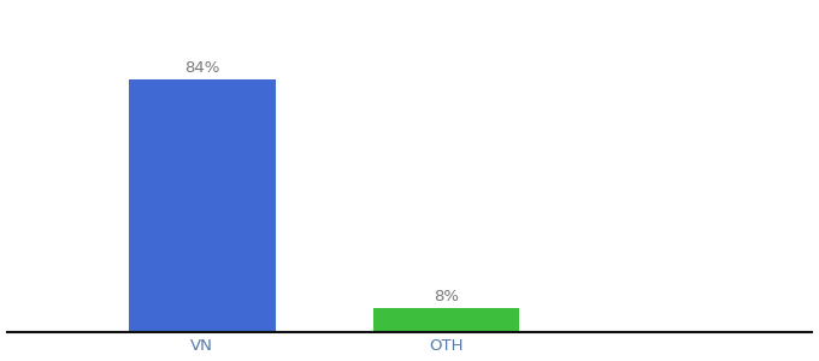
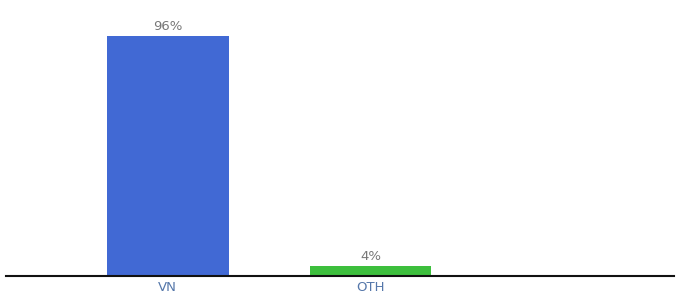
VN: 84% -> 96%
OTH: 8% -> 4%
